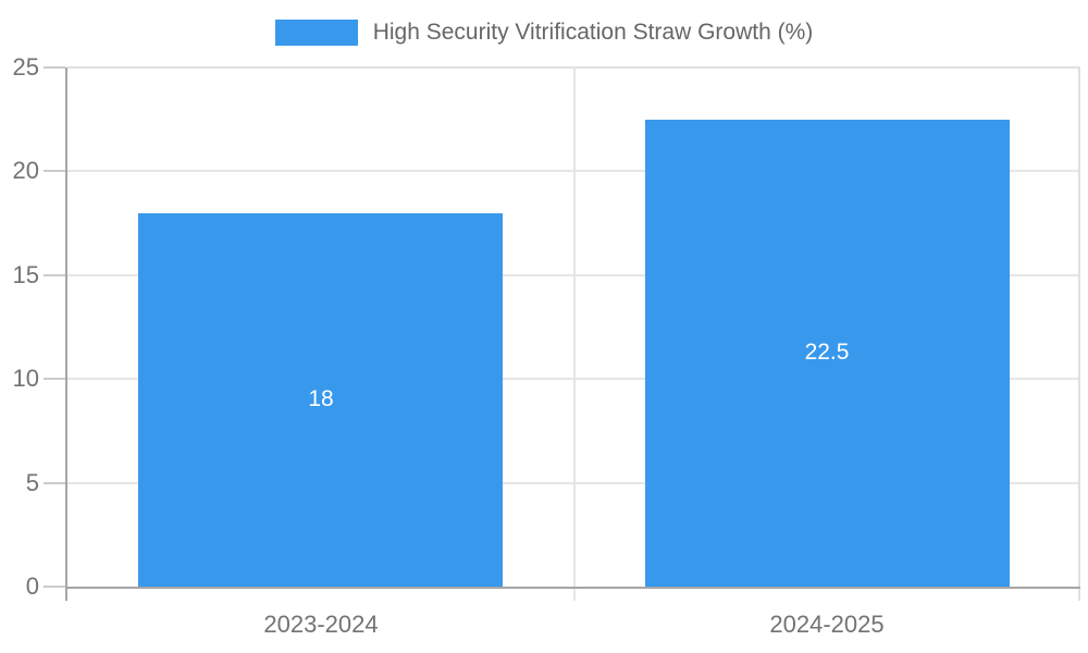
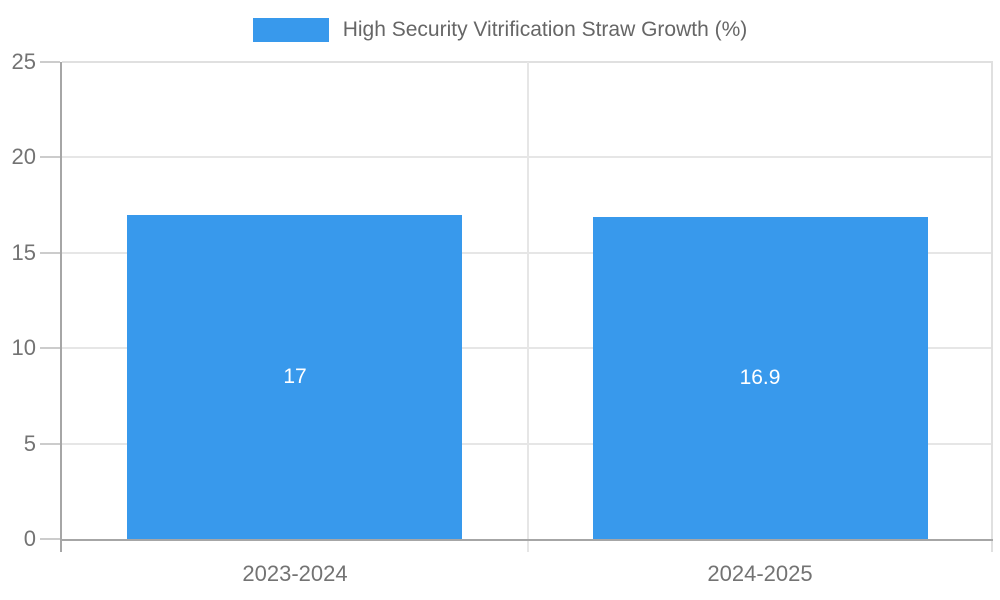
2023-2024: 18 -> 17
2024-2025: 22.5 -> 16.9
